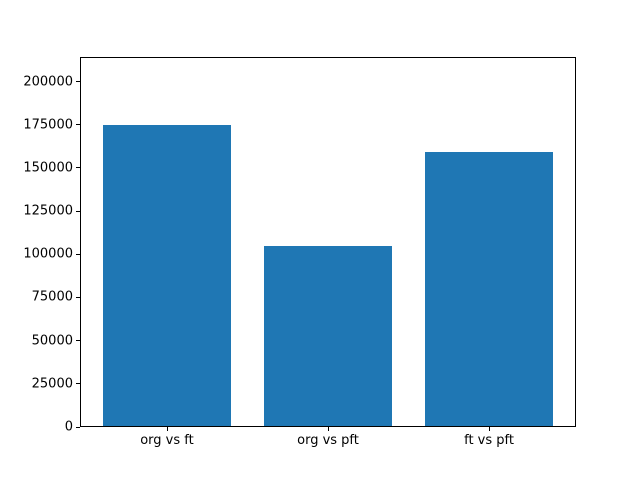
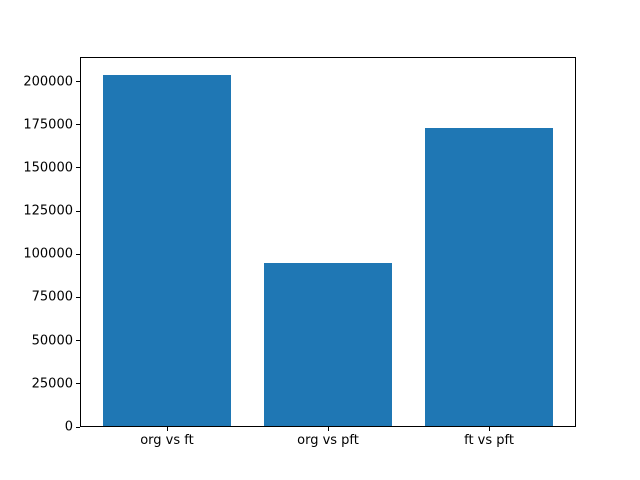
org vs ft: 175000 -> 204000
org vs pft: 105000 -> 95000
ft vs pft: 159000 -> 173000
